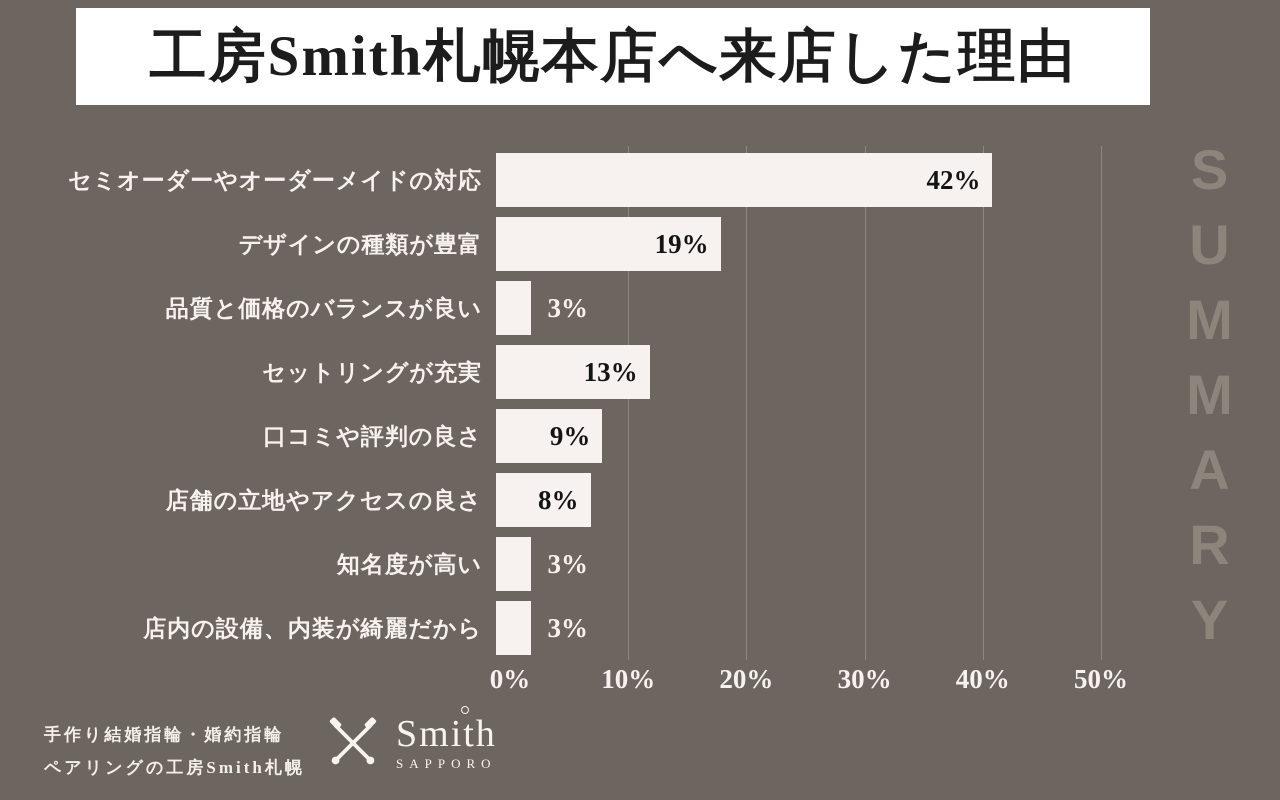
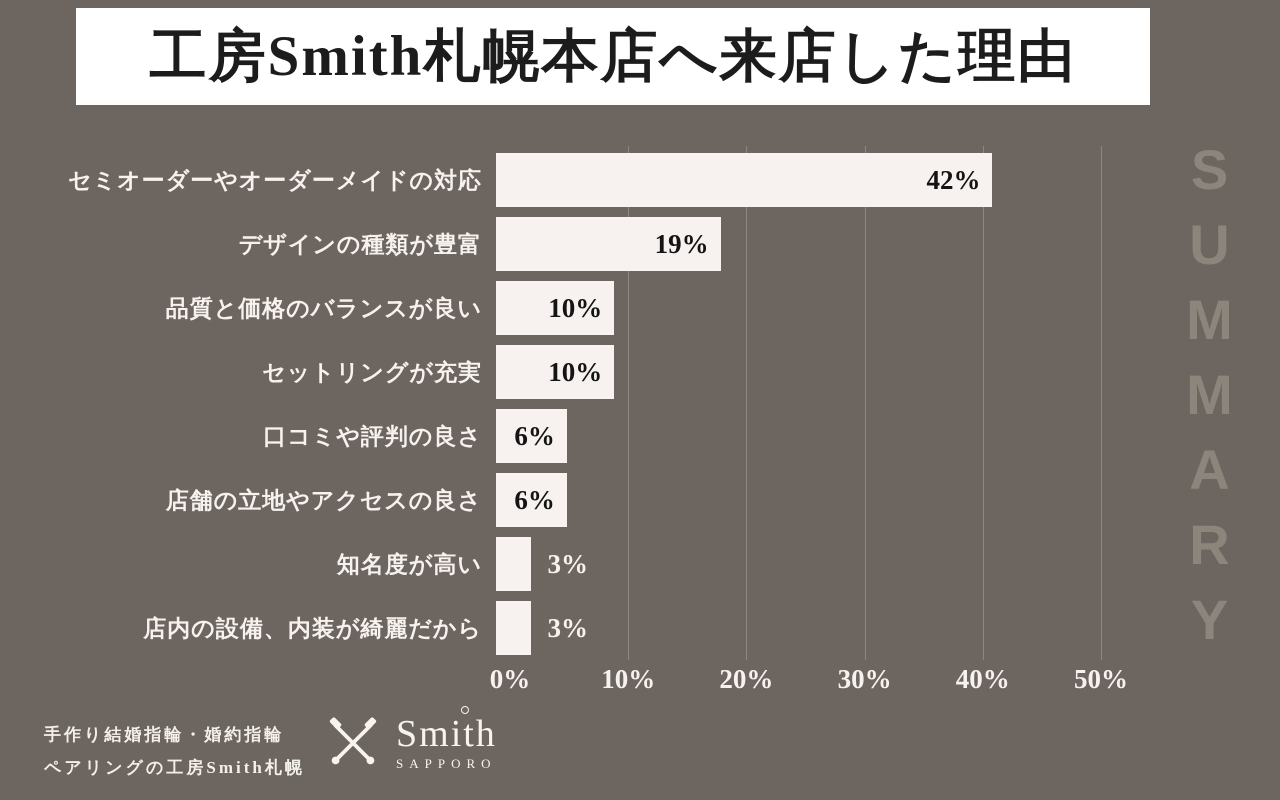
品質と価格のバランスが良い: 3% -> 10%
セットリングが充実: 13% -> 10%
口コミや評判の良さ: 9% -> 6%
店舗の立地やアクセスの良さ: 8% -> 6%
